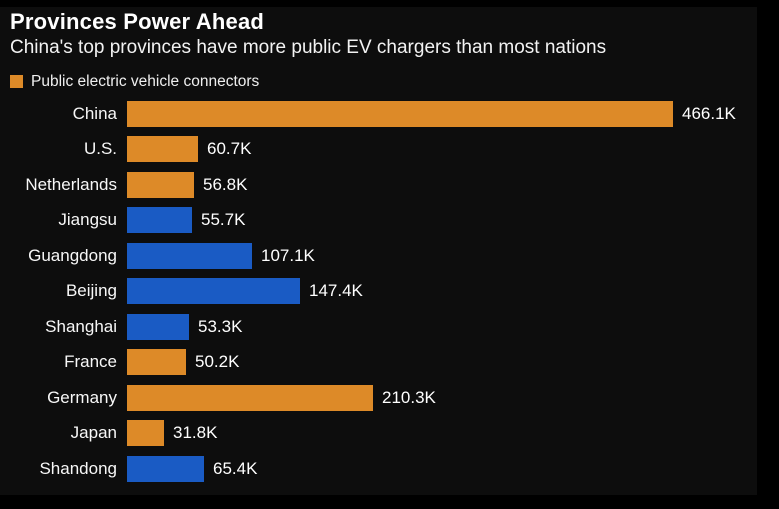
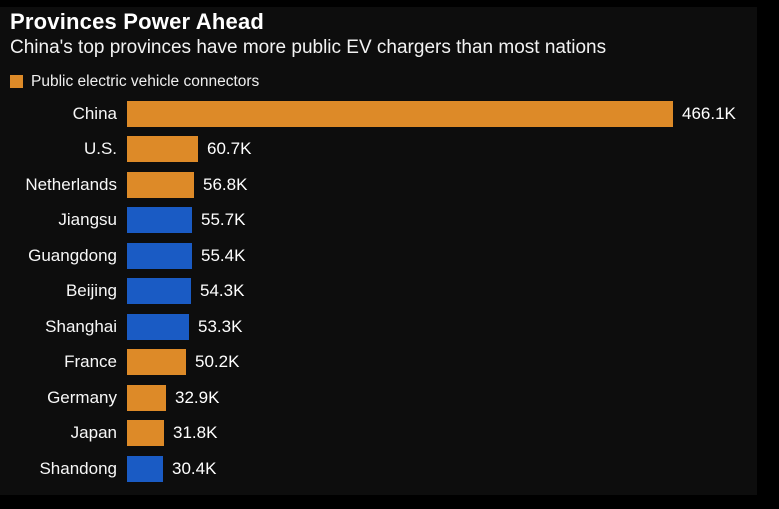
Guangdong: 107.1K -> 55.4K
Beijing: 147.4K -> 54.3K
Germany: 210.3K -> 32.9K
Shandong: 65.4K -> 30.4K
